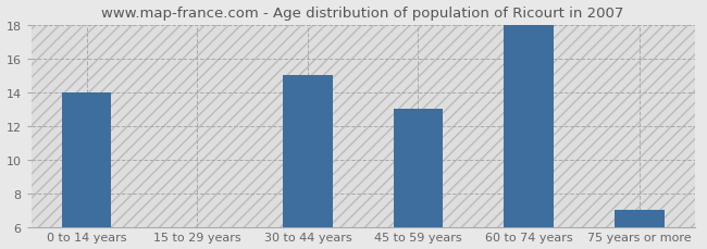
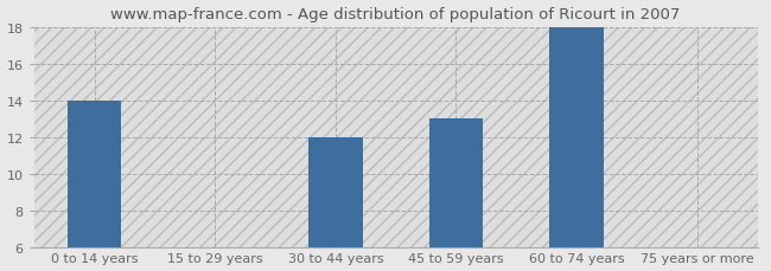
30 to 44 years: 15 -> 12
75 years or more: 7 -> 6
